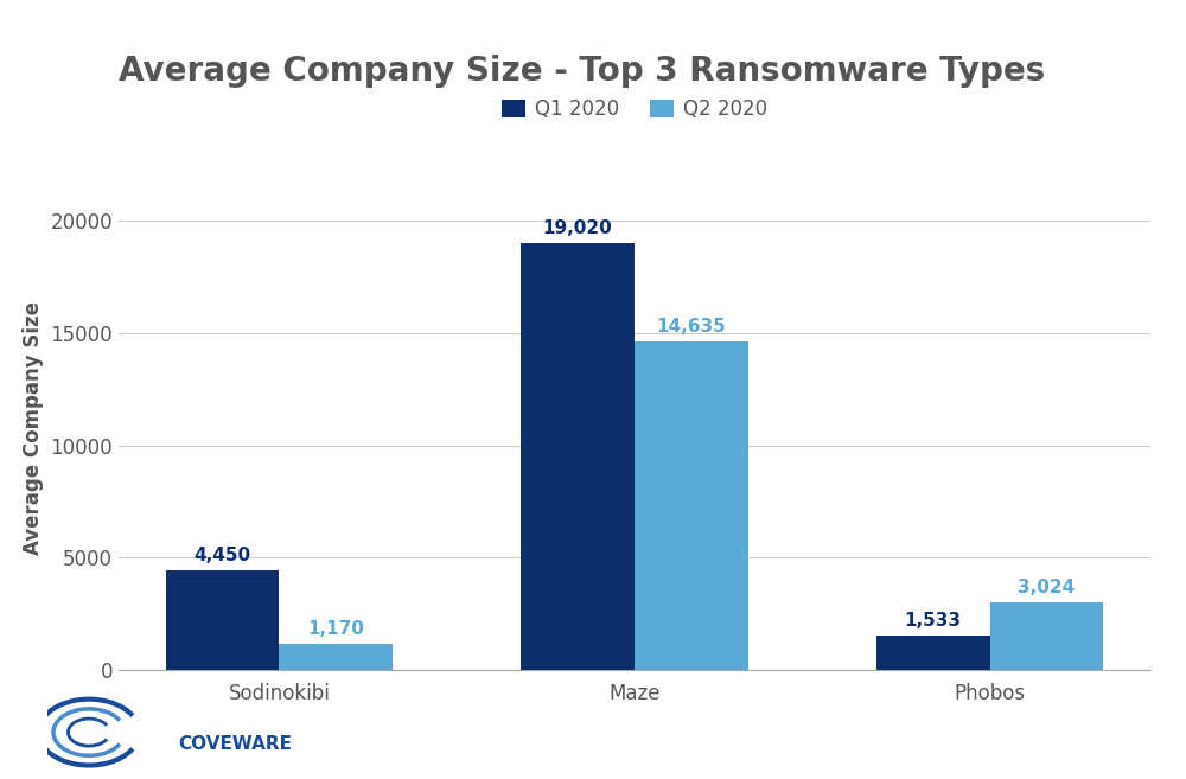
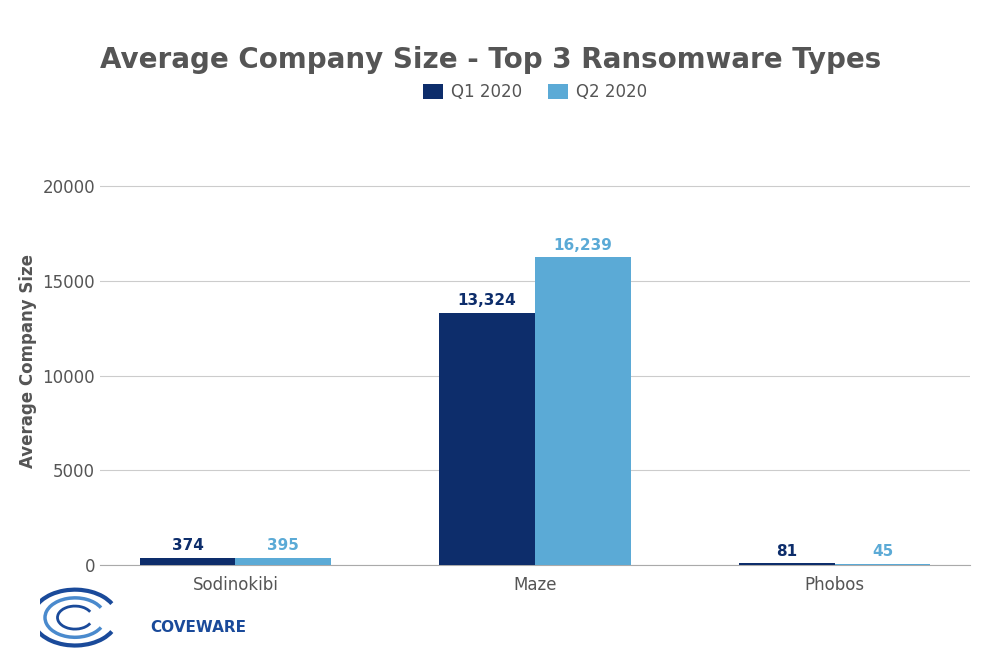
Q1 2020/Sodinokibi: 4,450 -> 374
Q2 2020/Sodinokibi: 1,170 -> 395
Q1 2020/Maze: 19,020 -> 13,324
Q2 2020/Maze: 14,635 -> 16,239
Q1 2020/Phobos: 1,533 -> 81
Q2 2020/Phobos: 3,024 -> 45
